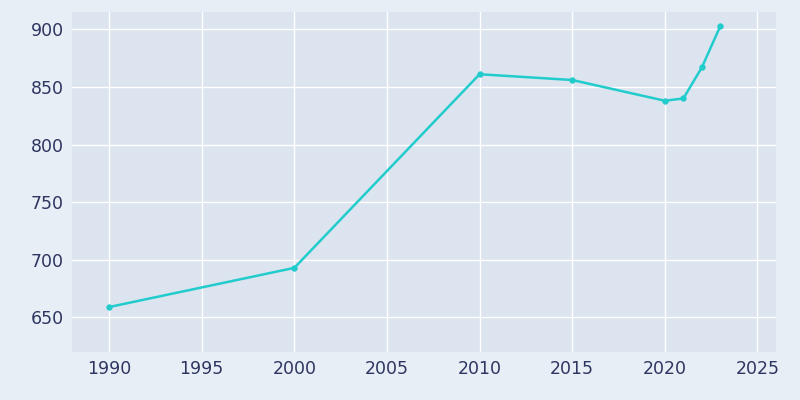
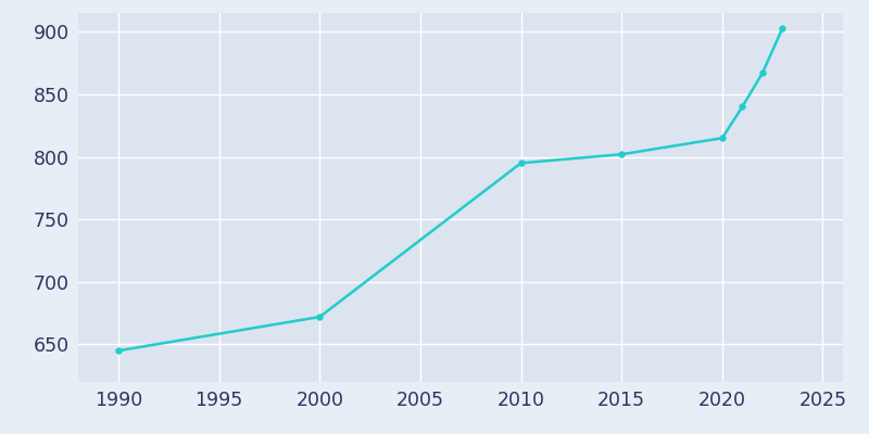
1990: 659 -> 645
2000: 693 -> 672
2010: 861 -> 795
2015: 856 -> 802
2020: 838 -> 815
